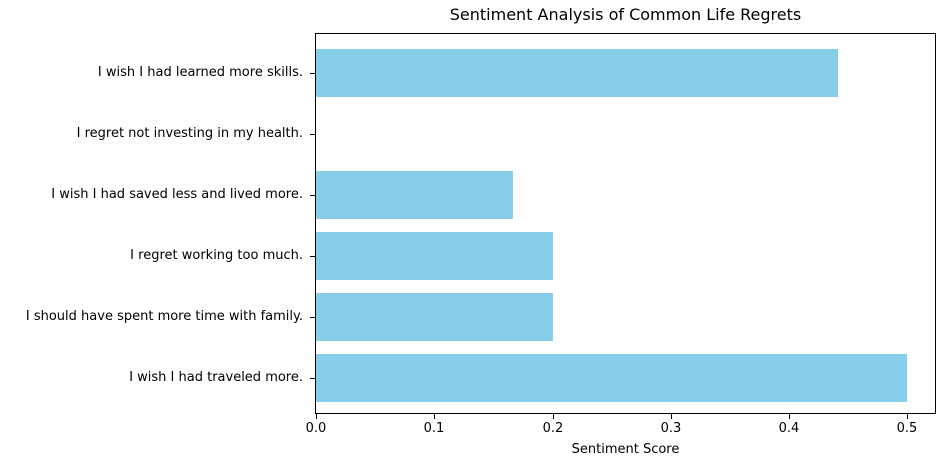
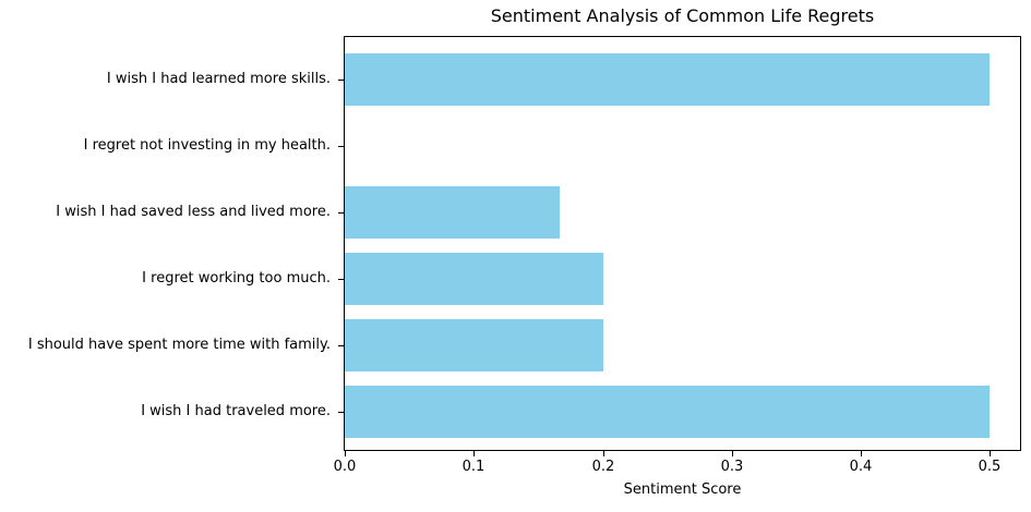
I wish I had learned more skills.: 0.441 -> 0.500
